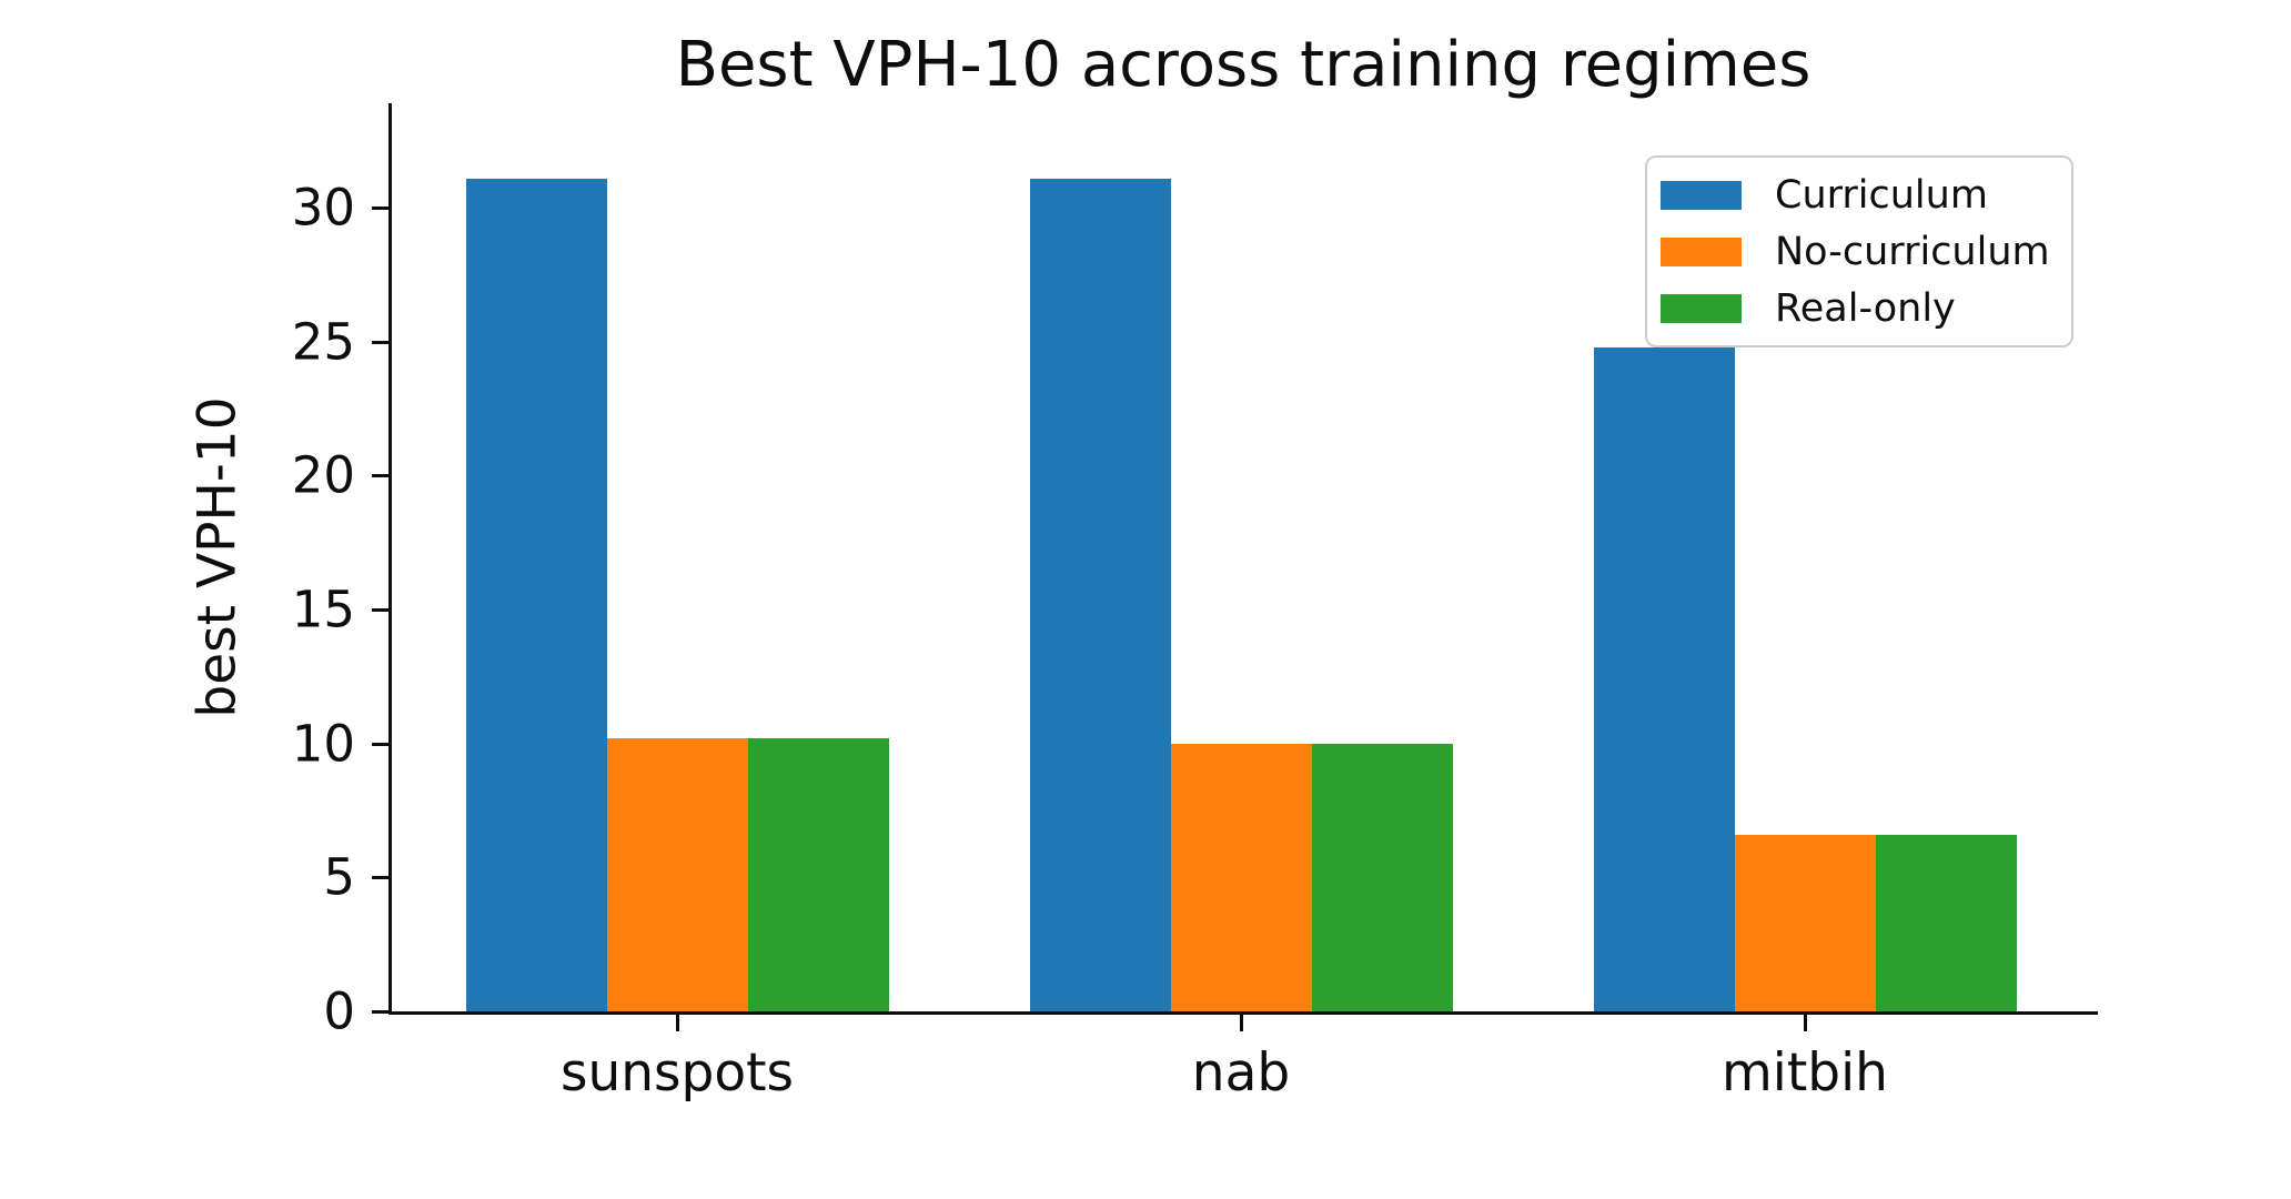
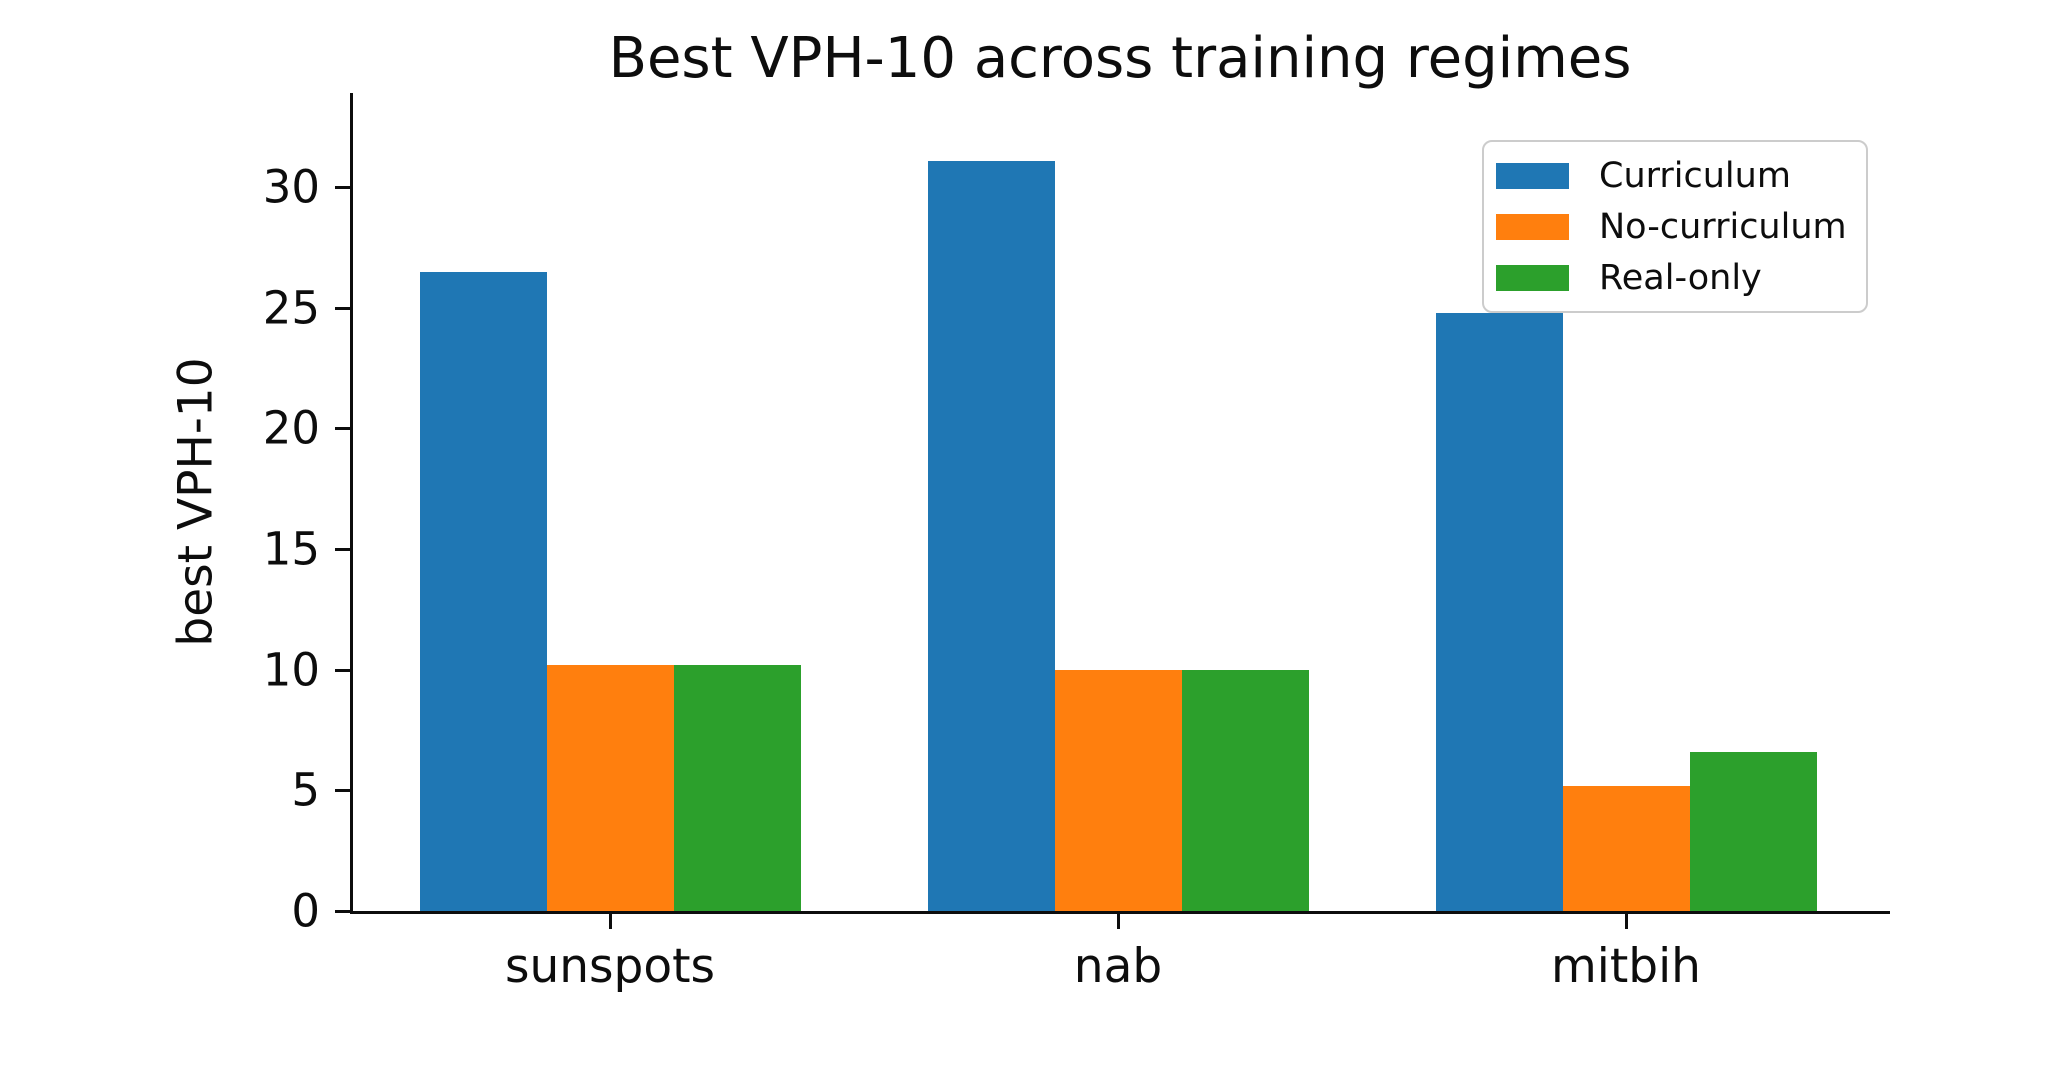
Curriculum/sunspots: 31.1 -> 26.5
No-curriculum/mitbih: 6.6 -> 5.2
